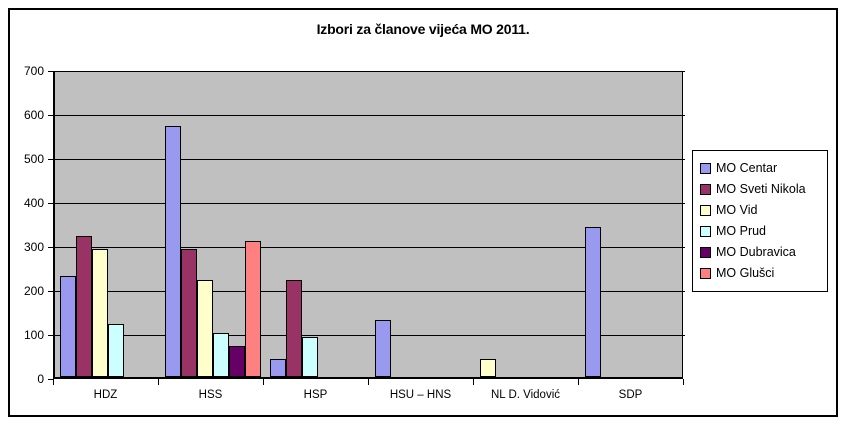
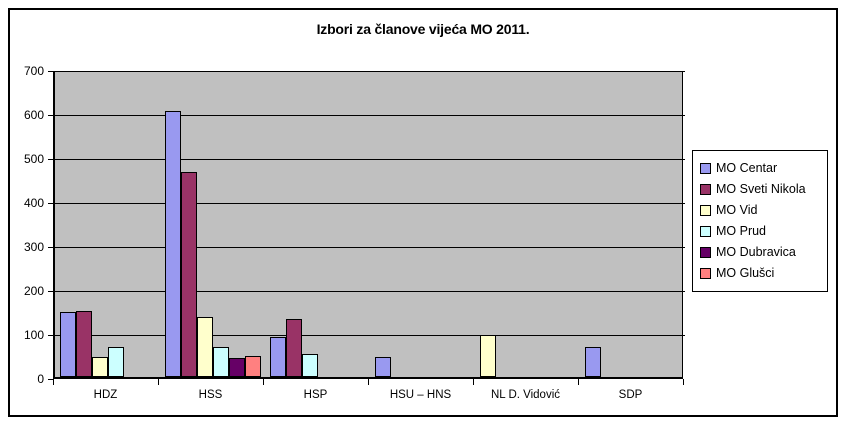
MO Centar/HDZ: 230 -> 150
MO Sveti Nikola/HDZ: 320 -> 150
MO Vid/HDZ: 290 -> 40
MO Prud/HDZ: 120 -> 70
MO Centar/HSS: 570 -> 600
MO Sveti Nikola/HSS: 290 -> 460
MO Vid/HSS: 220 -> 140
MO Prud/HSS: 100 -> 70
MO Dubravica/HSS: 70 -> 40
MO Glušci/HSS: 310 -> 50
MO Centar/HSP: 40 -> 90
MO Sveti Nikola/HSP: 220 -> 130
MO Prud/HSP: 90 -> 50
MO Centar/HSU – HNS: 130 -> 50
MO Vid/NL D. Vidović: 40 -> 100
MO Centar/SDP: 340 -> 70
